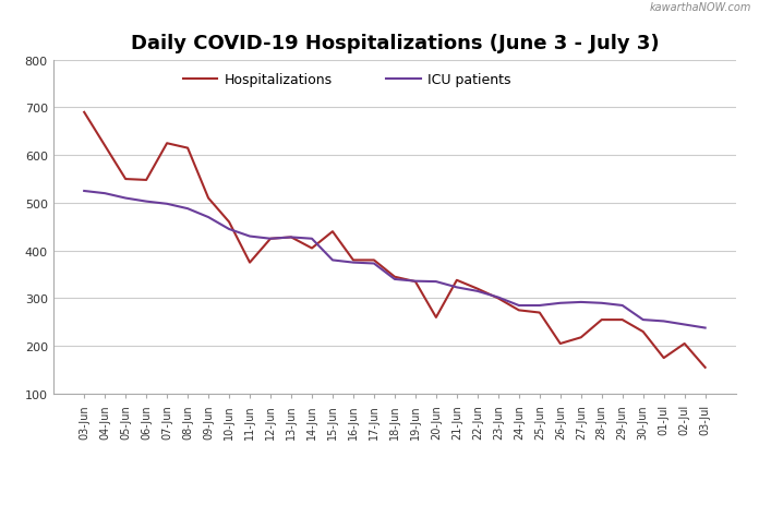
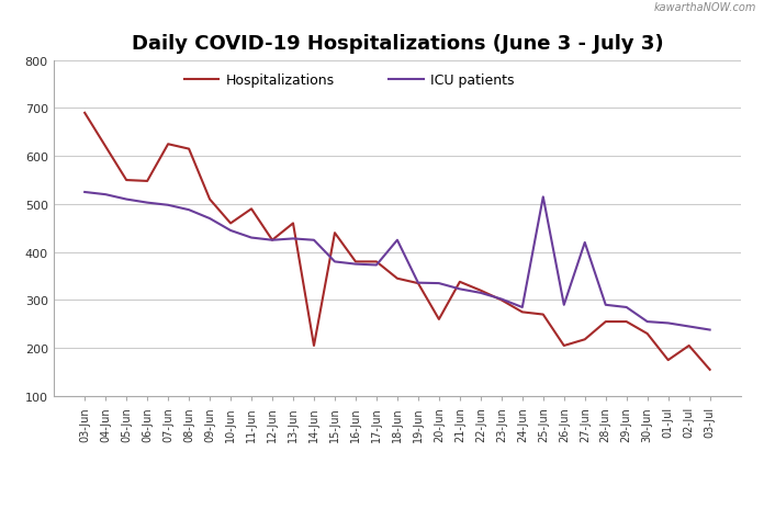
Hospitalizations/11-Jun: 375 -> 490
Hospitalizations/13-Jun: 428 -> 460
Hospitalizations/14-Jun: 405 -> 205
ICU patients/18-Jun: 340 -> 425
ICU patients/25-Jun: 285 -> 515
ICU patients/27-Jun: 292 -> 420
